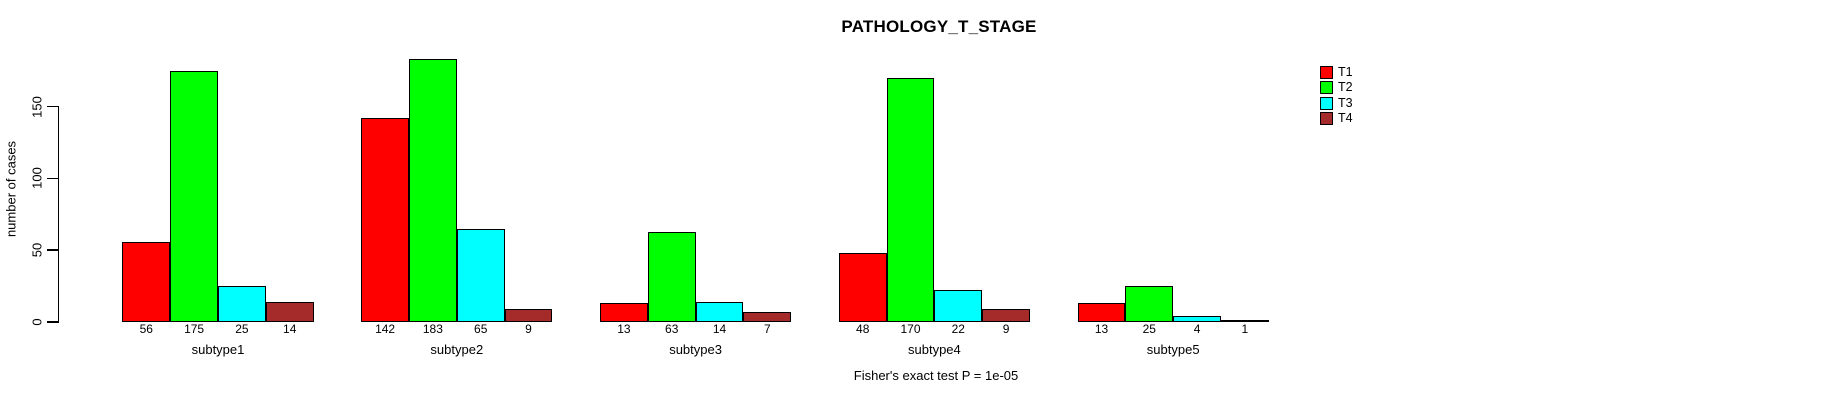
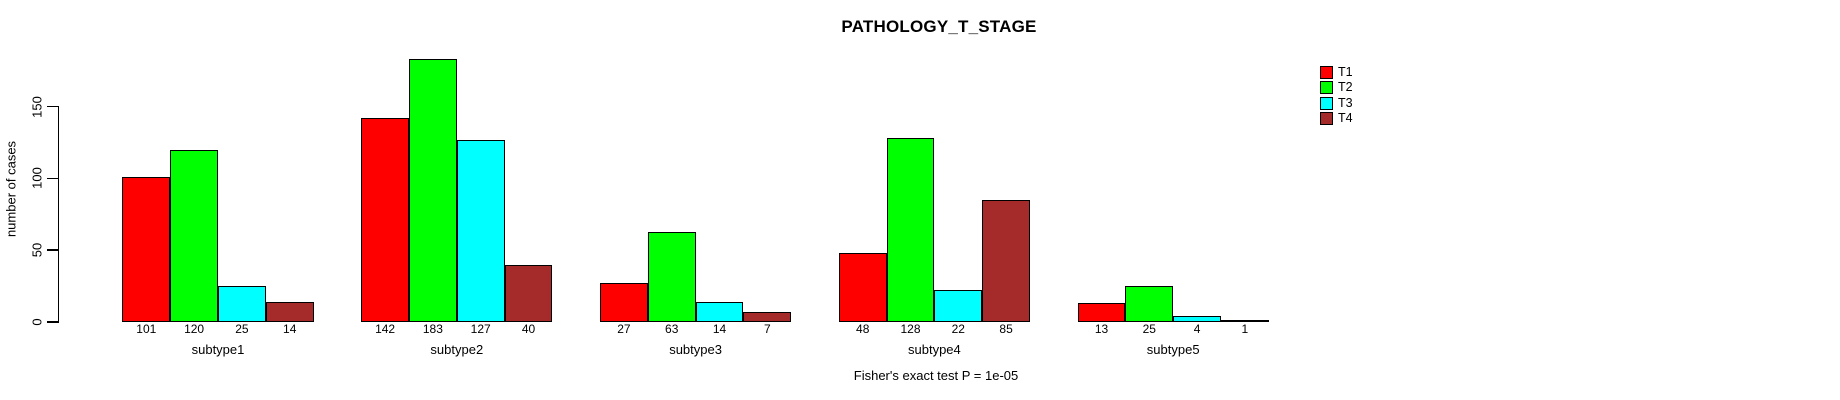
T1/subtype1: 56 -> 101
T2/subtype1: 175 -> 120
T3/subtype2: 65 -> 127
T4/subtype2: 9 -> 40
T1/subtype3: 13 -> 27
T2/subtype4: 170 -> 128
T4/subtype4: 9 -> 85
